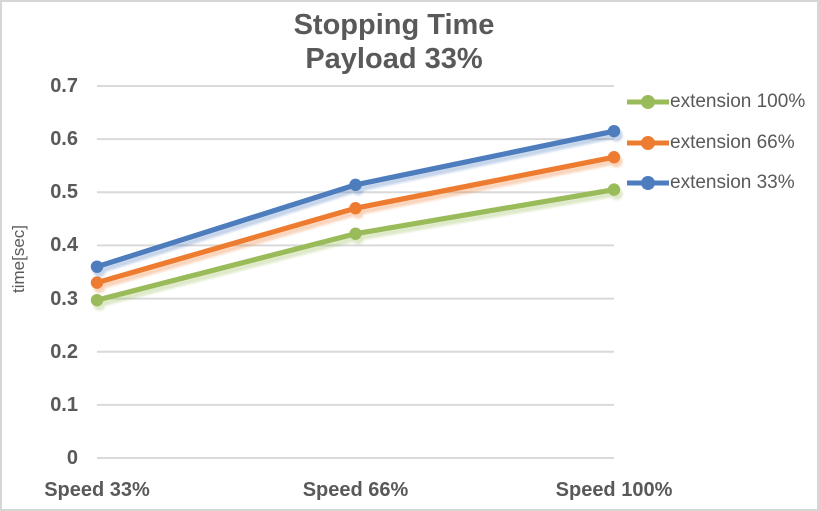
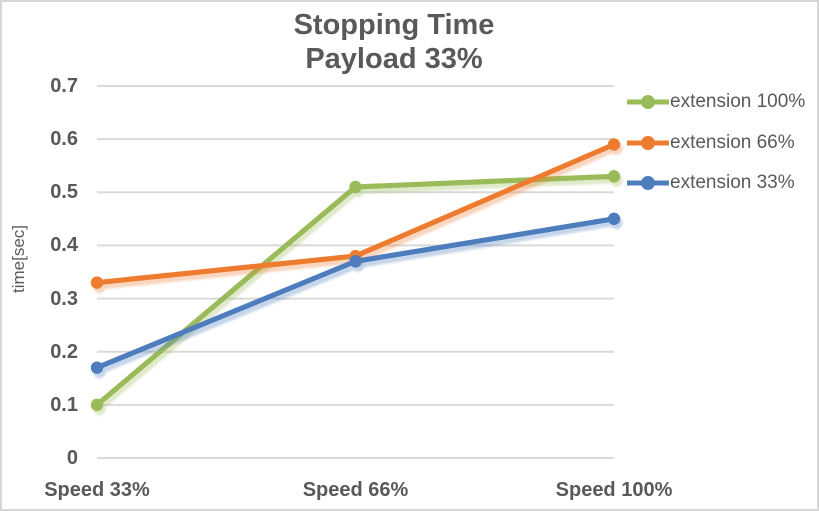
extension 100%/Speed 33%: 0.30 -> 0.10
extension 33%/Speed 33%: 0.36 -> 0.17
extension 100%/Speed 66%: 0.42 -> 0.51
extension 66%/Speed 66%: 0.47 -> 0.38
extension 33%/Speed 66%: 0.51 -> 0.37
extension 100%/Speed 100%: 0.51 -> 0.53
extension 66%/Speed 100%: 0.57 -> 0.59
extension 33%/Speed 100%: 0.61 -> 0.45
